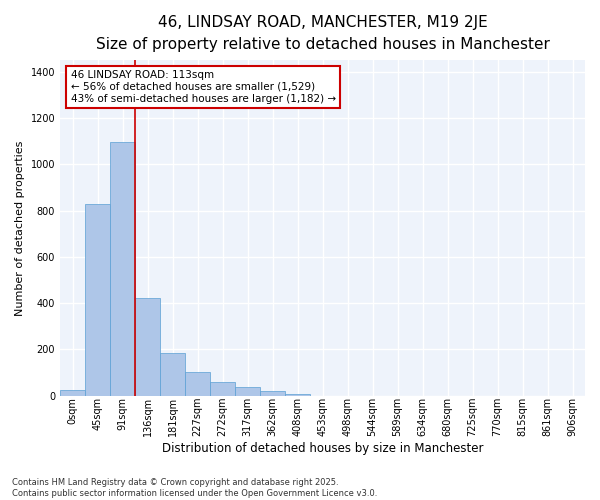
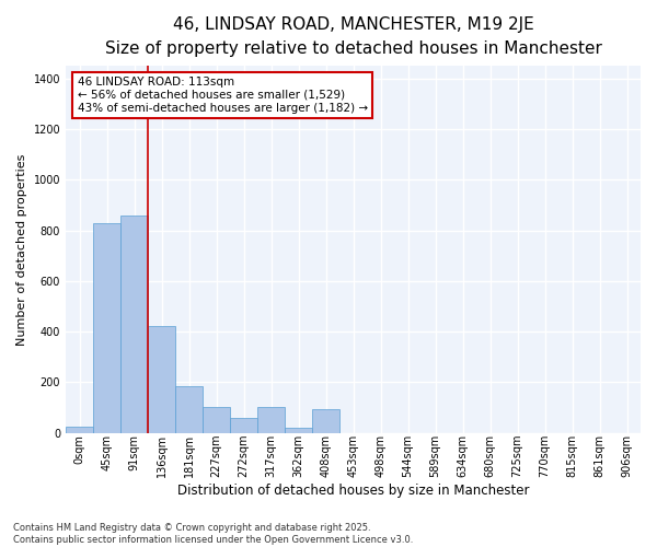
91sqm: 1095 -> 860
317sqm: 35 -> 100
408sqm: 8 -> 95
